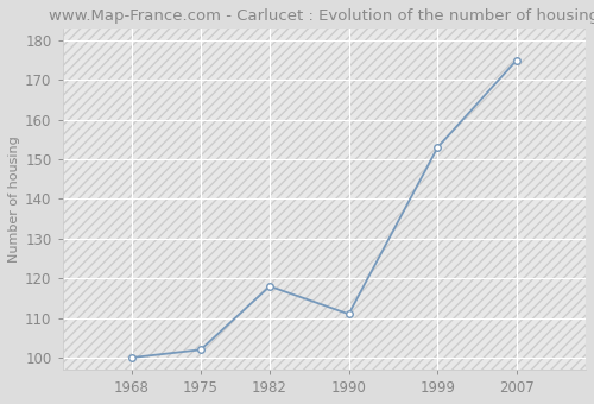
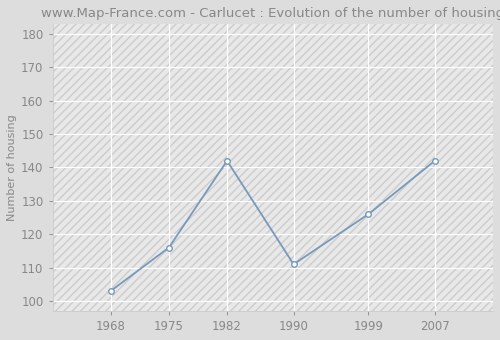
1968: 100 -> 103
1975: 102 -> 116
1982: 118 -> 142
1999: 153 -> 126
2007: 175 -> 142
